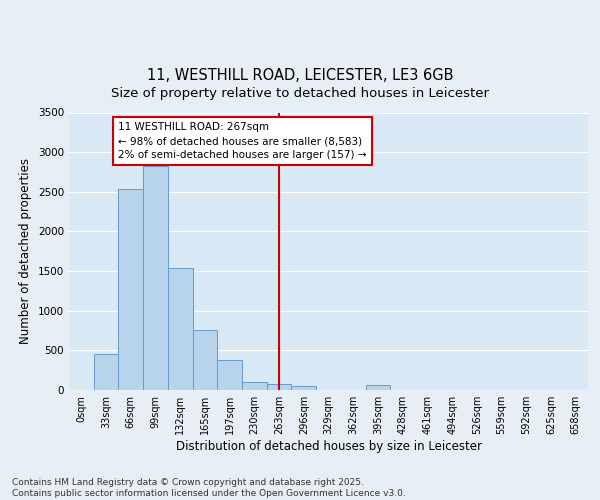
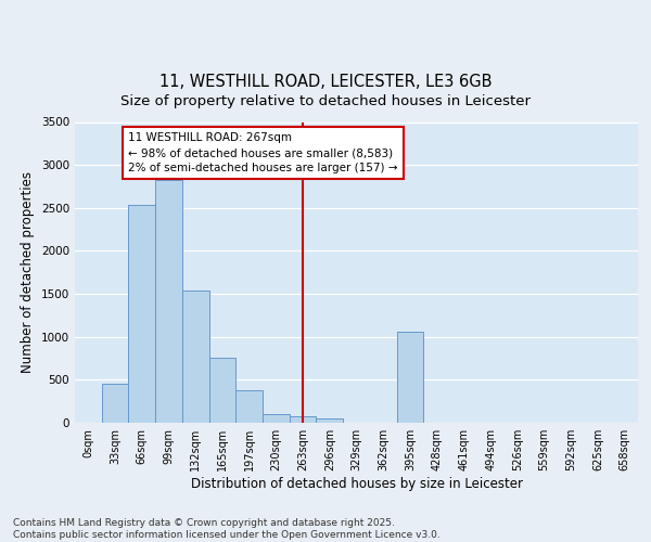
395sqm: 60 -> 1060
